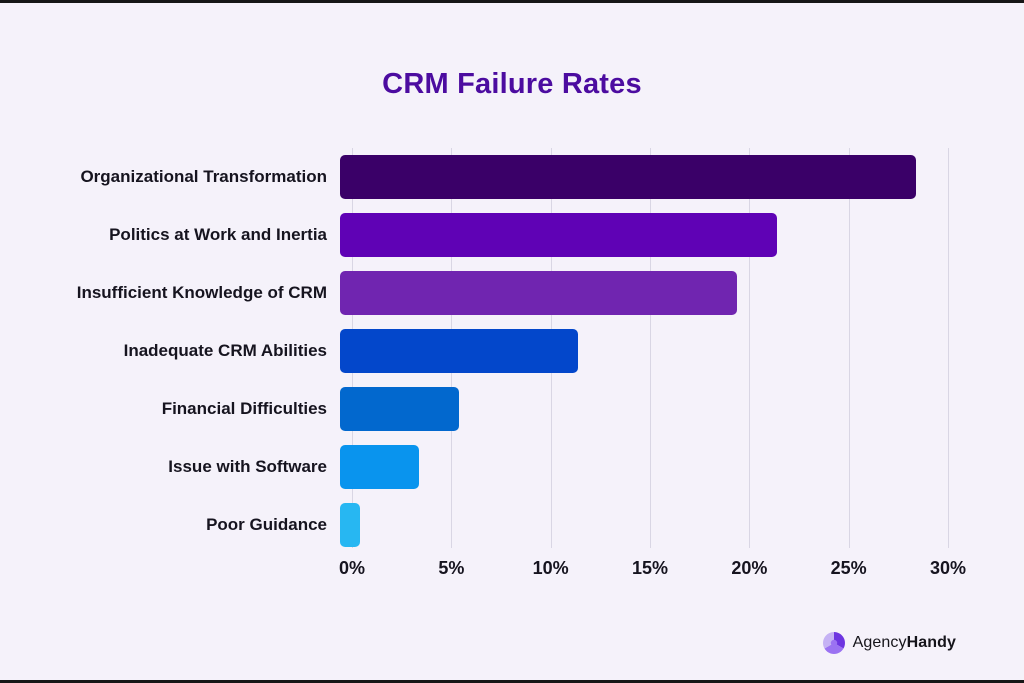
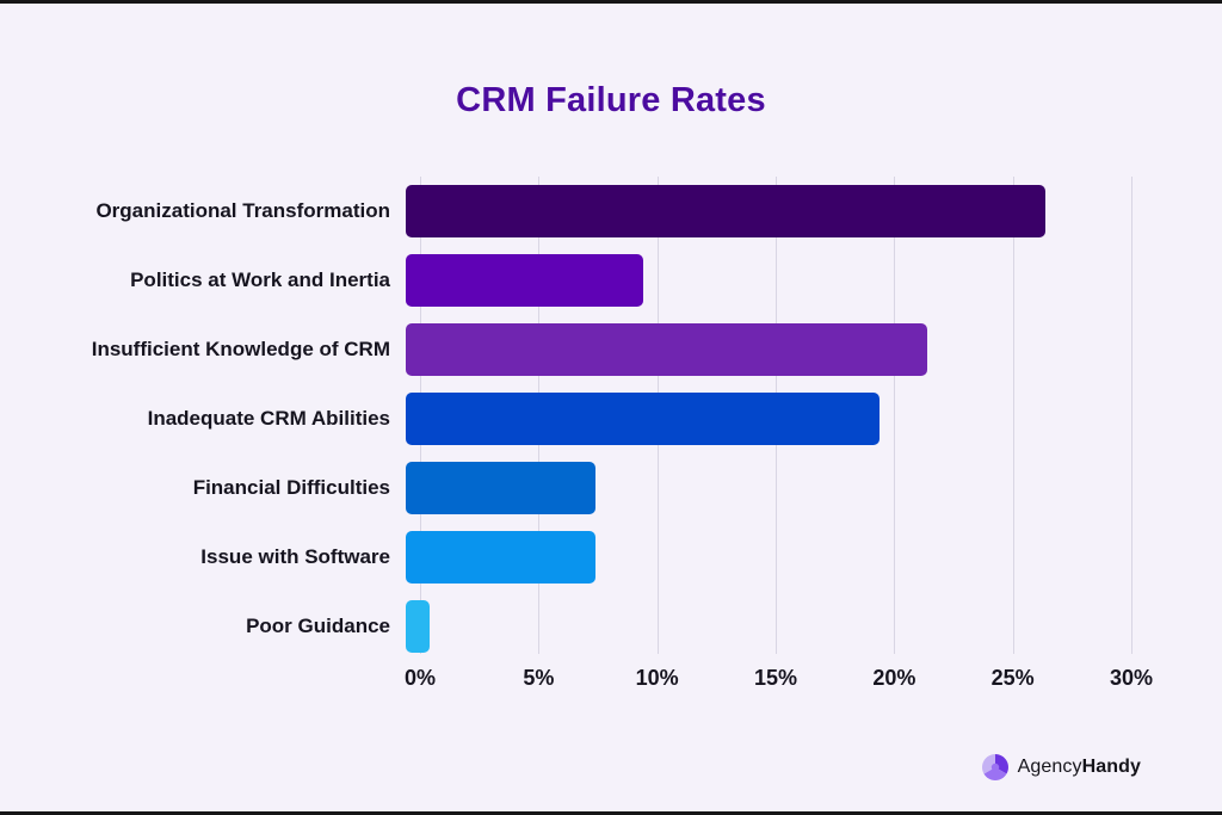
Organizational Transformation: 29% -> 27%
Politics at Work and Inertia: 22% -> 10%
Insufficient Knowledge of CRM: 20% -> 22%
Inadequate CRM Abilities: 12% -> 20%
Financial Difficulties: 6% -> 8%
Issue with Software: 4% -> 8%
